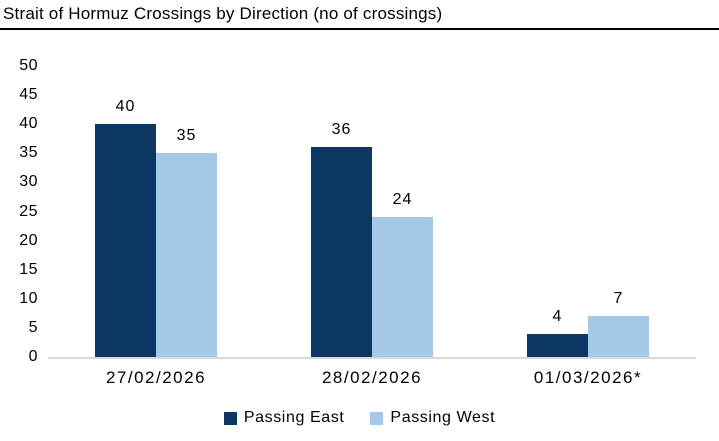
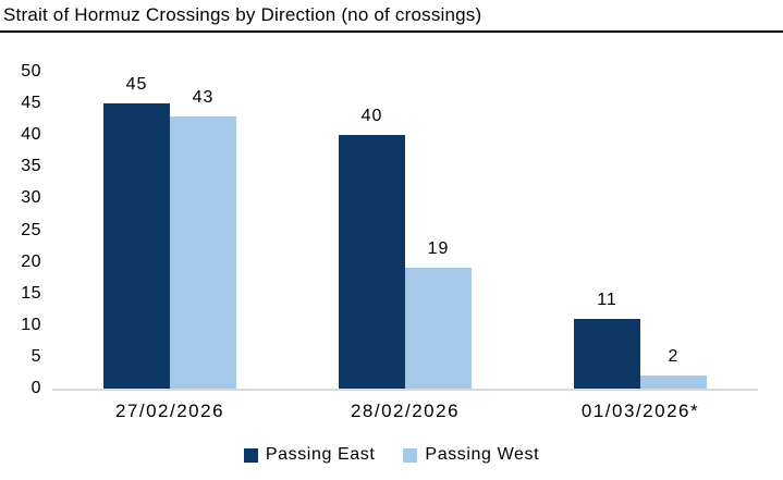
Passing East/27/02/2026: 40 -> 45
Passing West/27/02/2026: 35 -> 43
Passing East/28/02/2026: 36 -> 40
Passing West/28/02/2026: 24 -> 19
Passing East/01/03/2026*: 4 -> 11
Passing West/01/03/2026*: 7 -> 2
